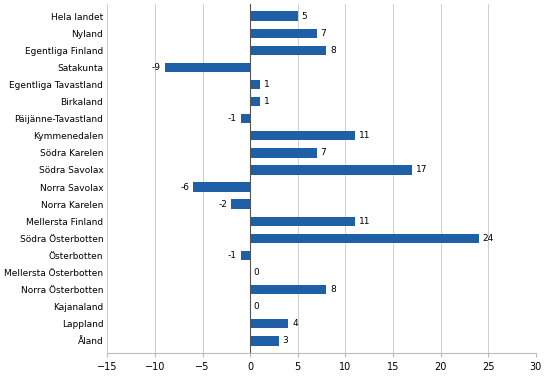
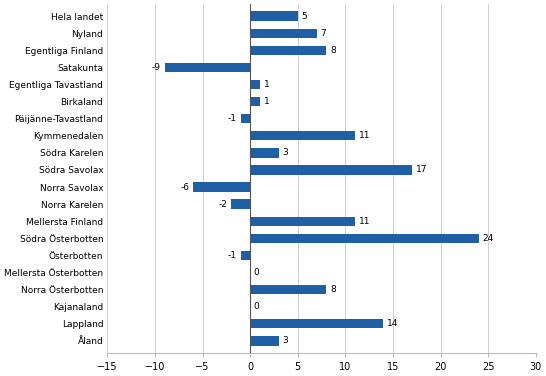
Södra Karelen: 7 -> 3
Lappland: 4 -> 14
